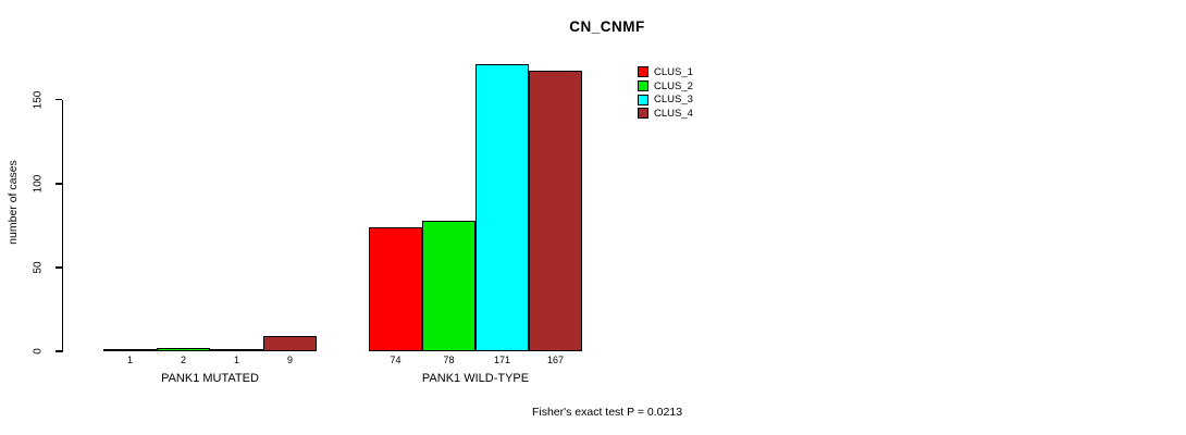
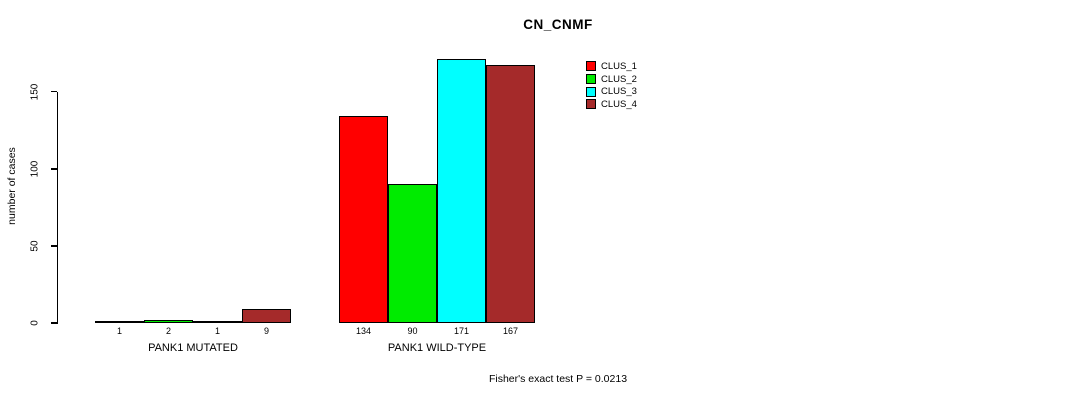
CLUS_1/PANK1 WILD-TYPE: 74 -> 134
CLUS_2/PANK1 WILD-TYPE: 78 -> 90
